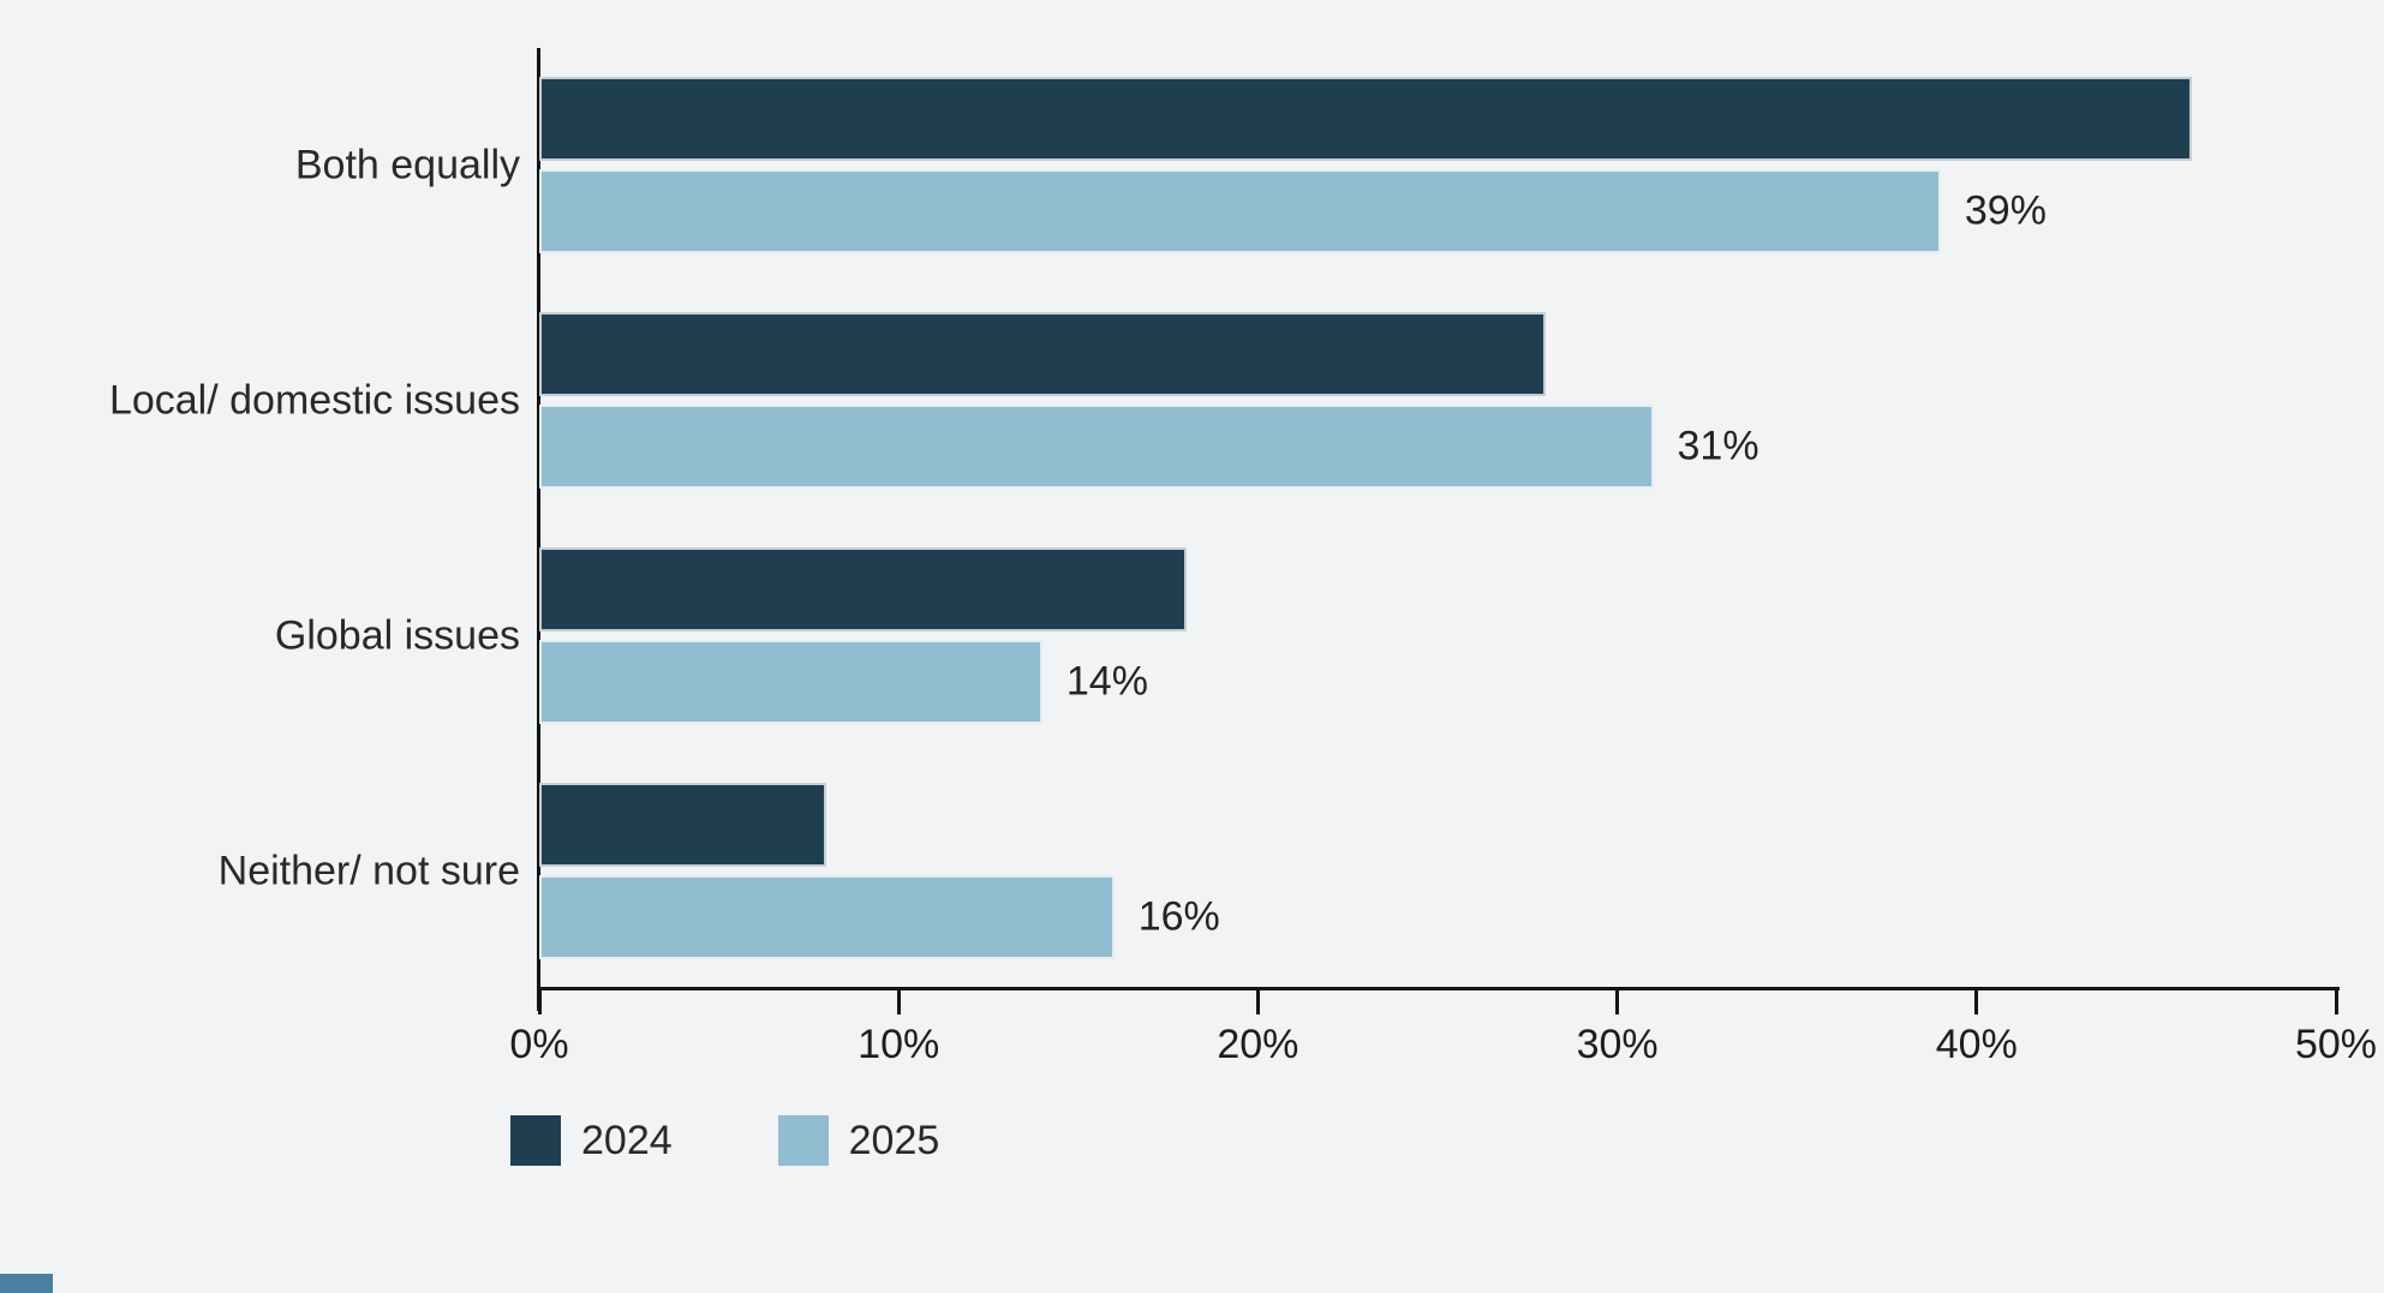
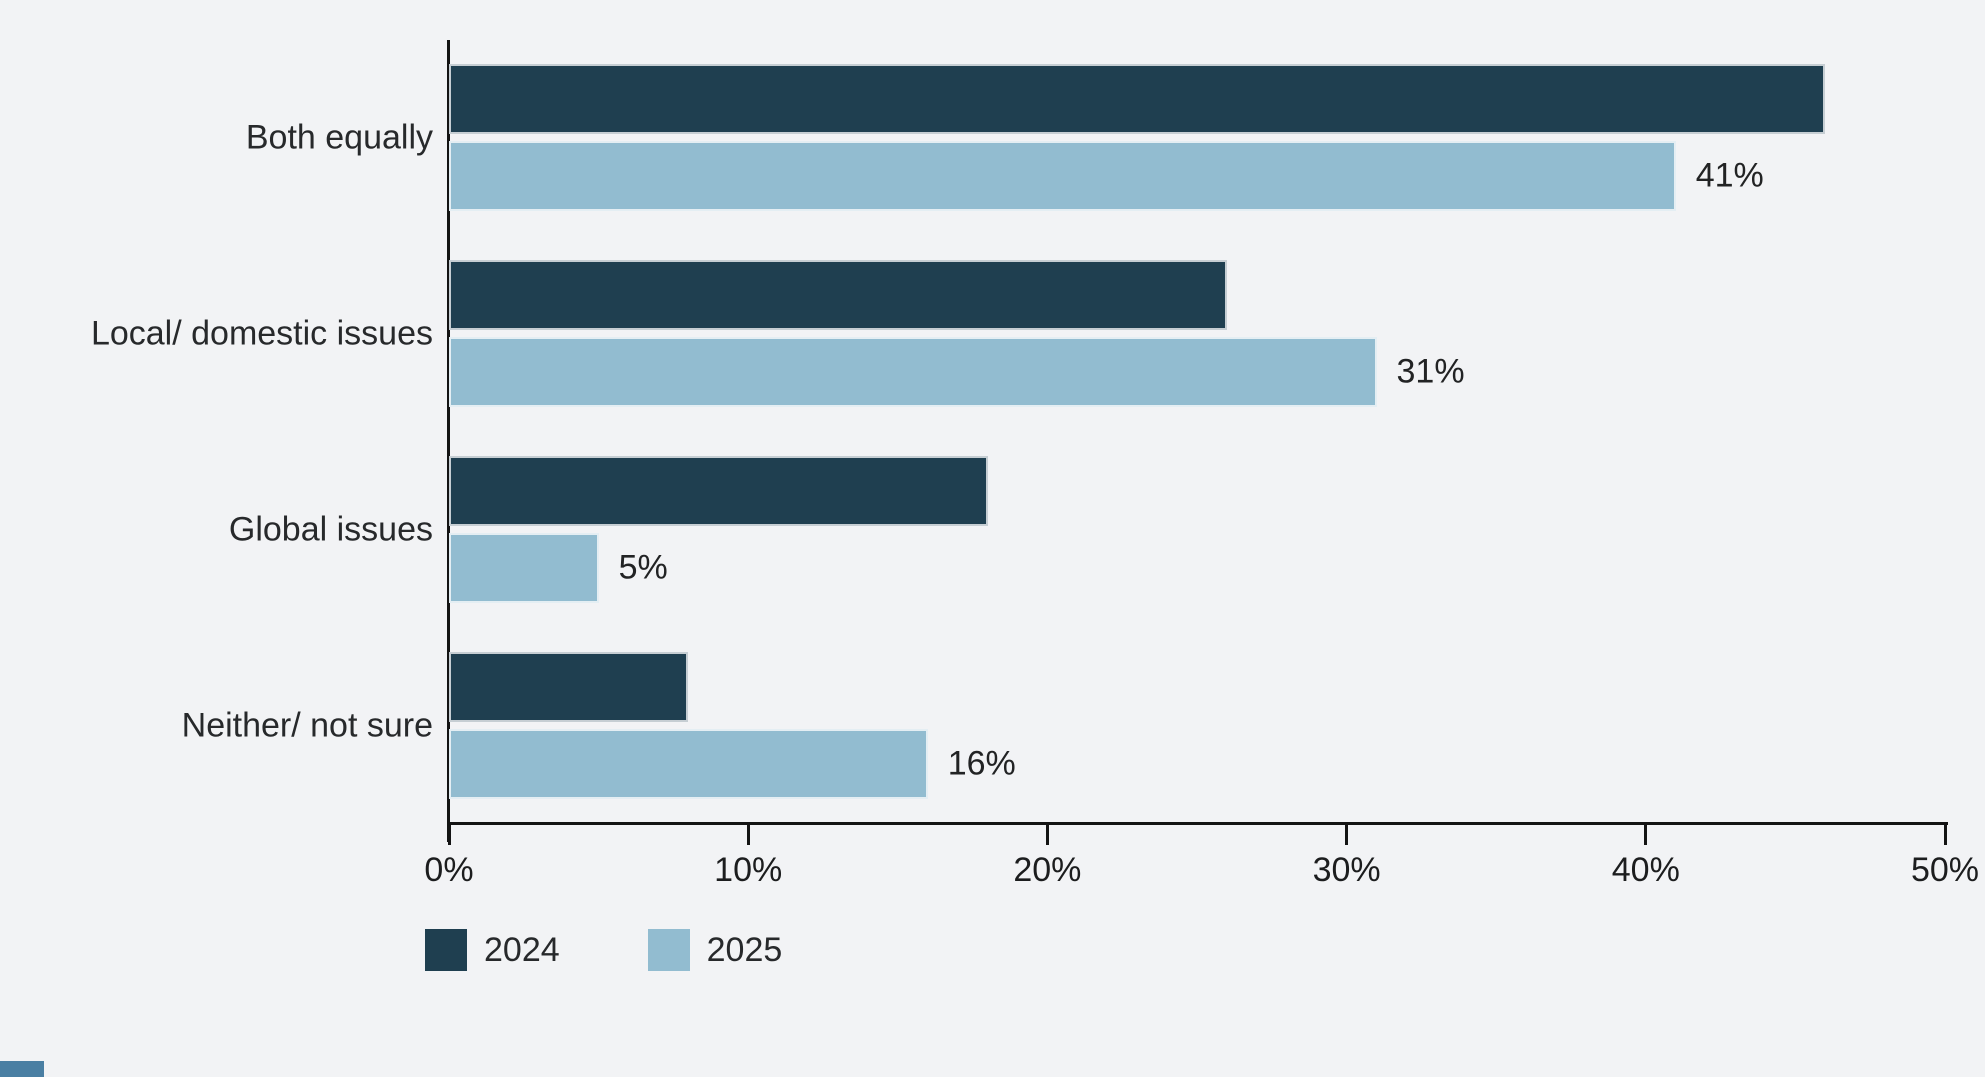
2025/Both equally: 39% -> 41%
2024/Local/ domestic issues: 28% -> 26%
2025/Global issues: 14% -> 5%
